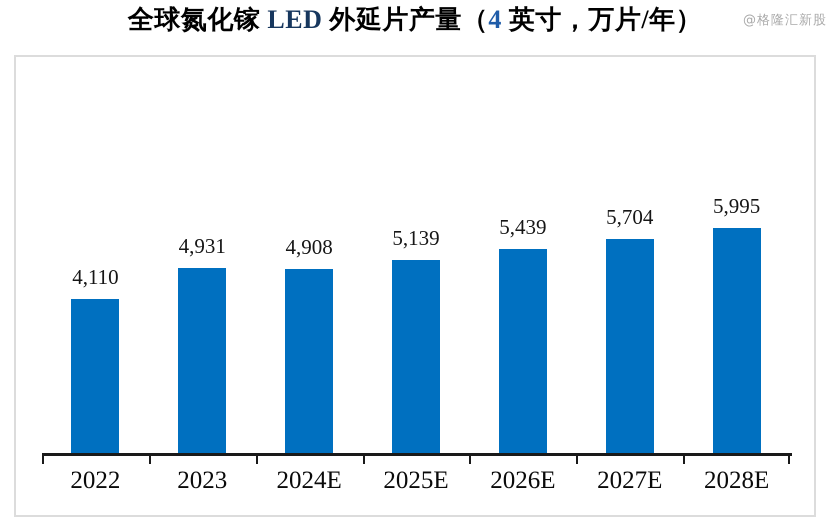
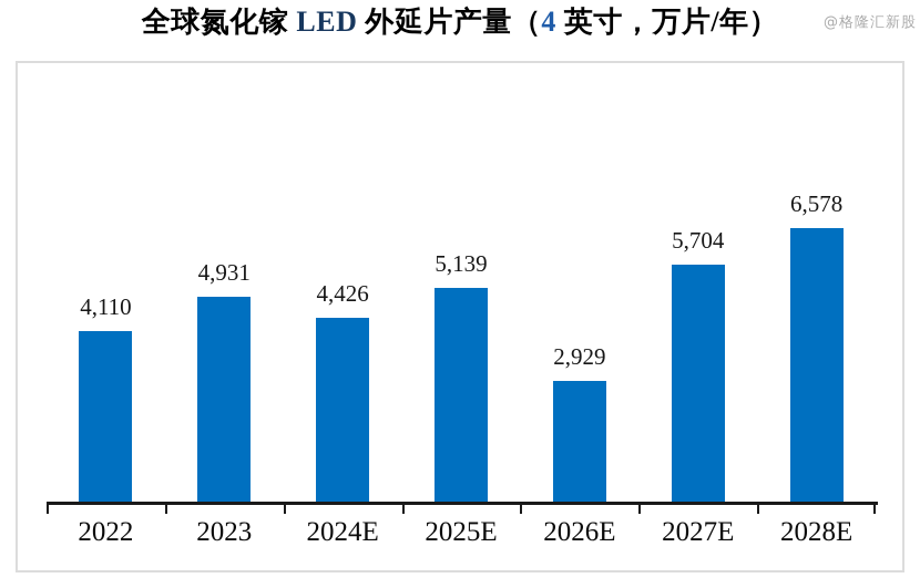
2024E: 4,908 -> 4,426
2026E: 5,439 -> 2,929
2028E: 5,995 -> 6,578
